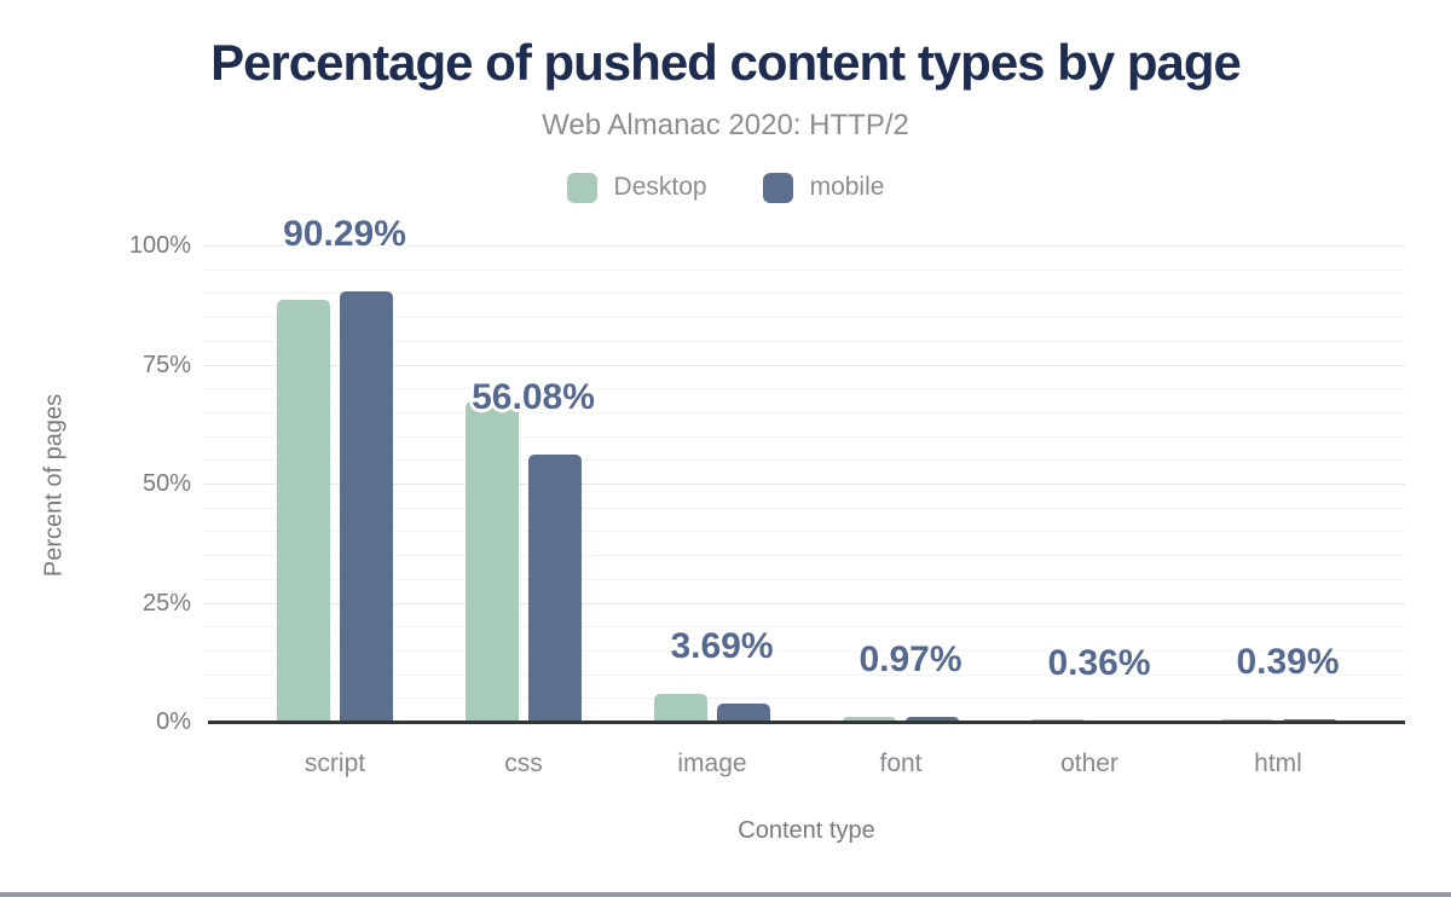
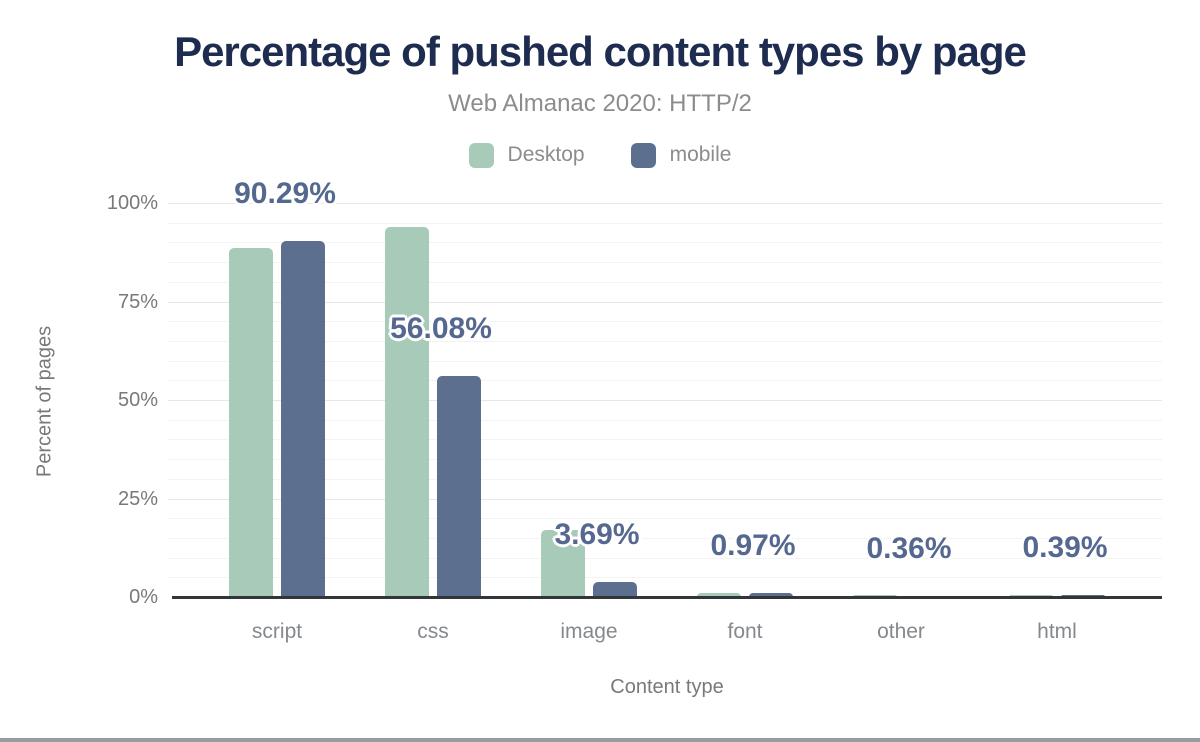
Desktop/css: 67% -> 94%
Desktop/image: 6% -> 17%
